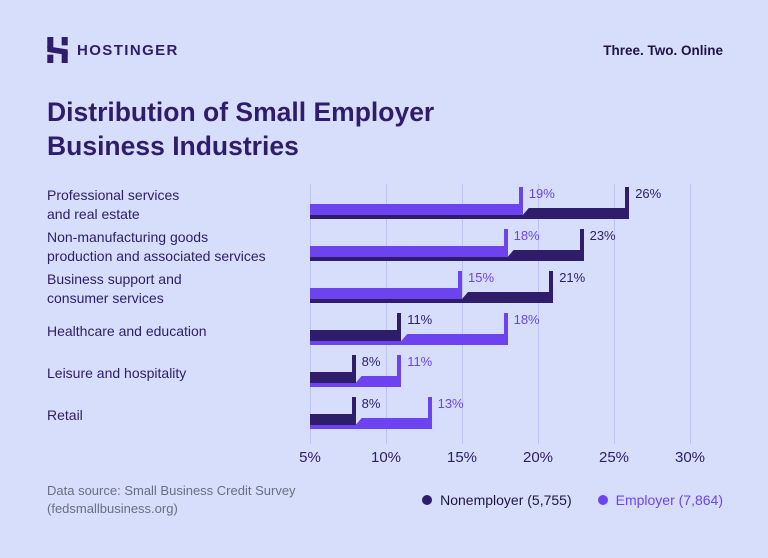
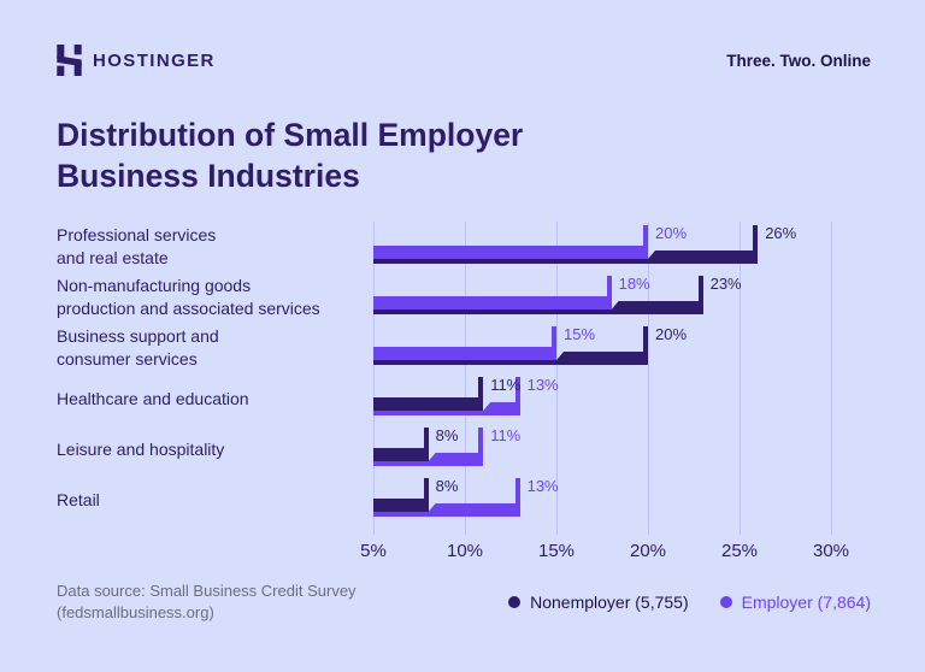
Employer (7,864)/Professional services and real estate: 19% -> 20%
Nonemployer (5,755)/Business support and consumer services: 21% -> 20%
Employer (7,864)/Healthcare and education: 18% -> 13%
